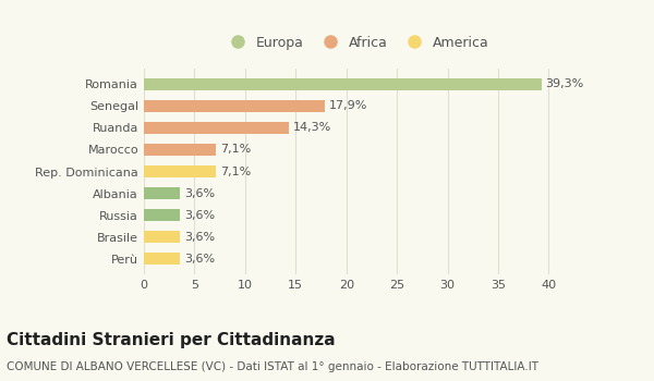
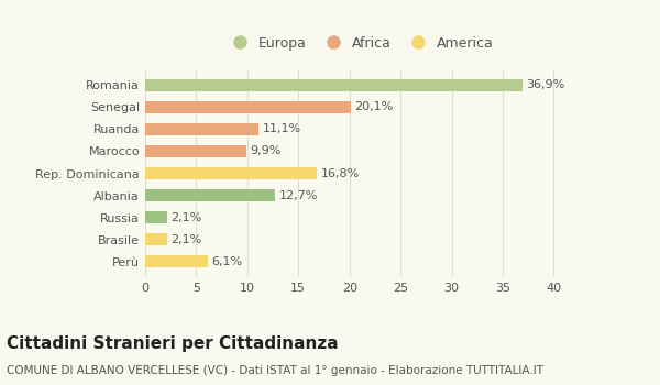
Romania: 39,3% -> 36,9%
Senegal: 17,9% -> 20,1%
Ruanda: 14,3% -> 11,1%
Marocco: 7,1% -> 9,9%
Rep. Dominicana: 7,1% -> 16,8%
Albania: 3,6% -> 12,7%
Russia: 3,6% -> 2,1%
Brasile: 3,6% -> 2,1%
Perù: 3,6% -> 6,1%
